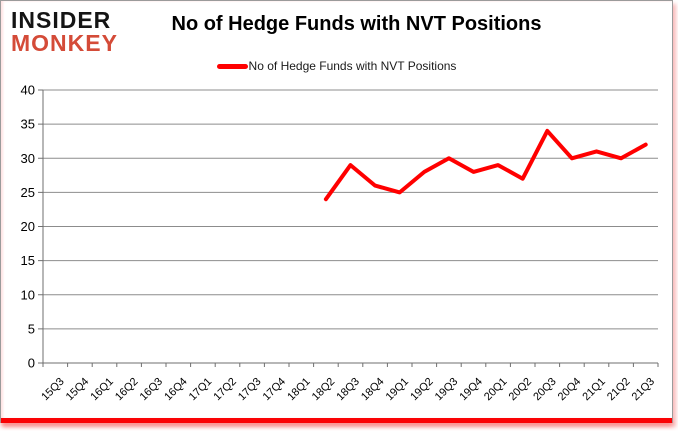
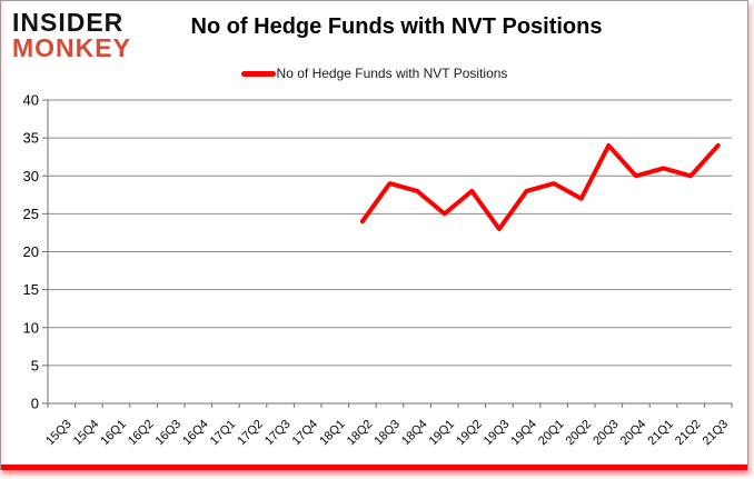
18Q4: 26 -> 28
19Q3: 30 -> 23
21Q3: 32 -> 34
